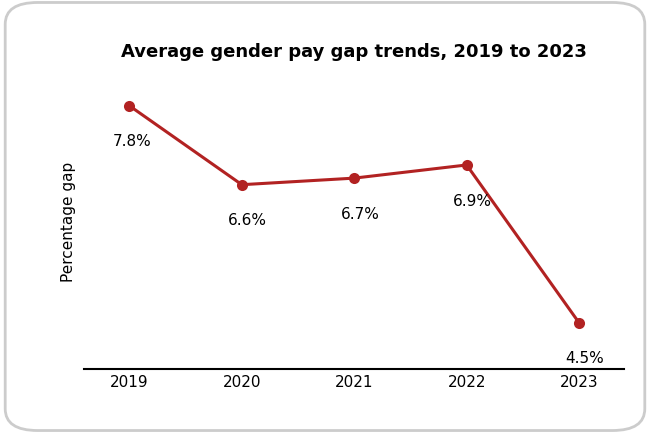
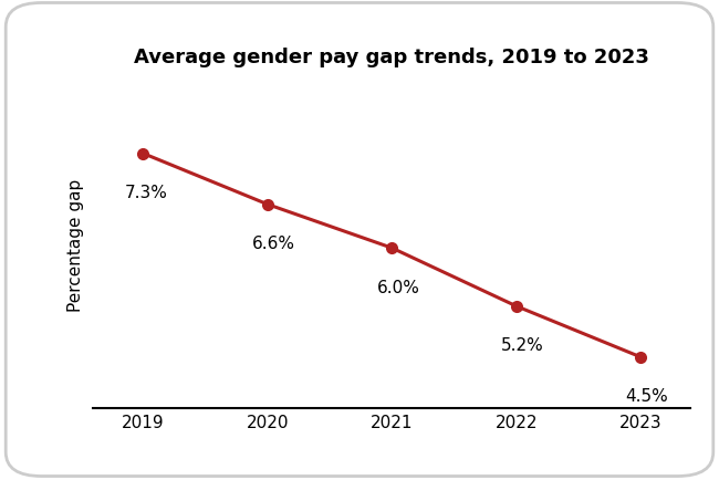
2019: 7.8% -> 7.3%
2021: 6.7% -> 6.0%
2022: 6.9% -> 5.2%
